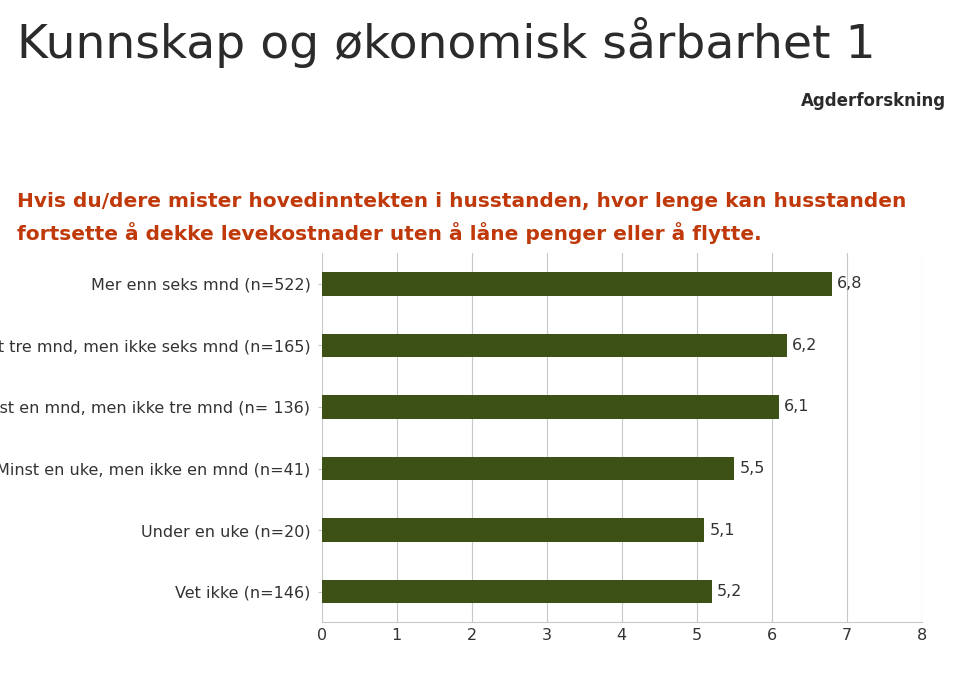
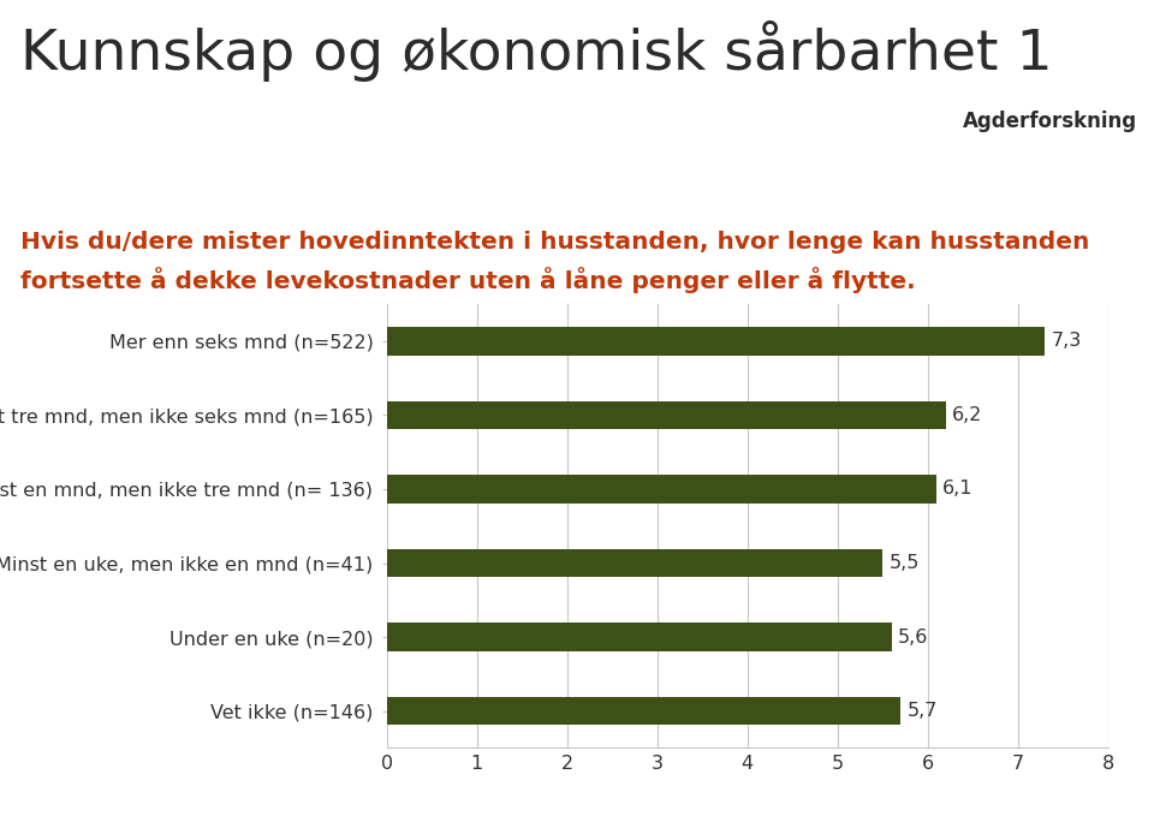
Mer enn seks mnd (n=522): 6,8 -> 7,3
Under en uke (n=20): 5,1 -> 5,6
Vet ikke (n=146): 5,2 -> 5,7
